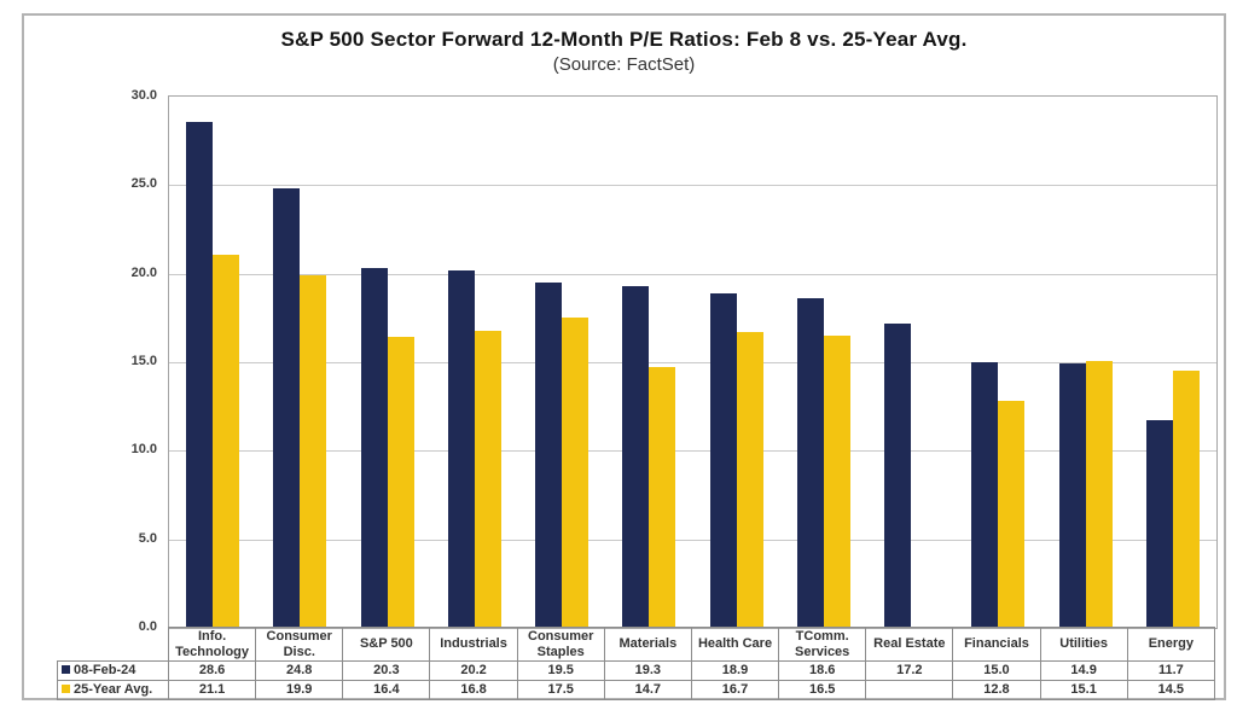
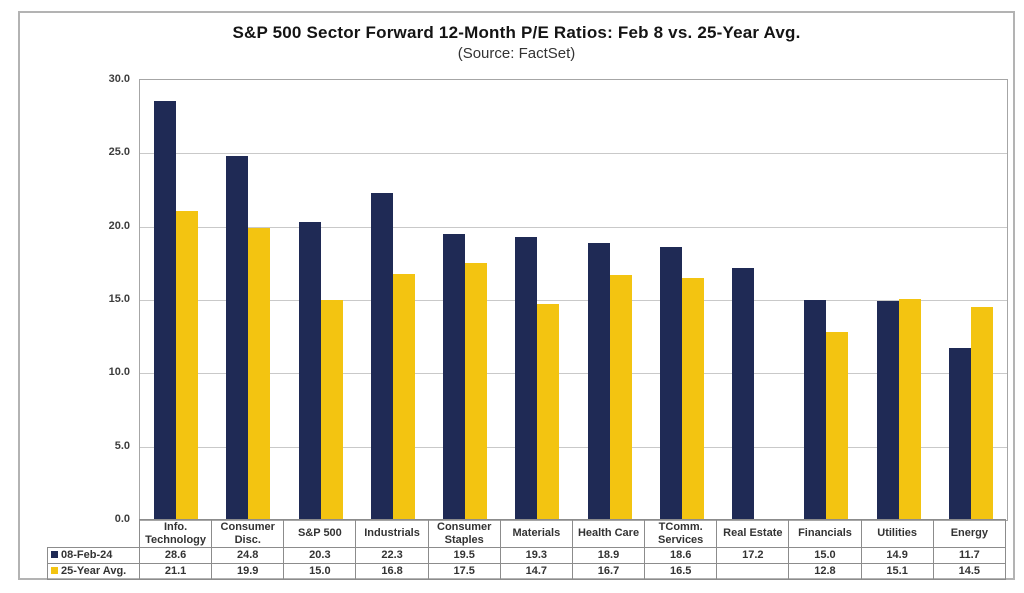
25-Year Avg./S&P 500: 16.4 -> 15.0
08-Feb-24/Industrials: 20.2 -> 22.3
